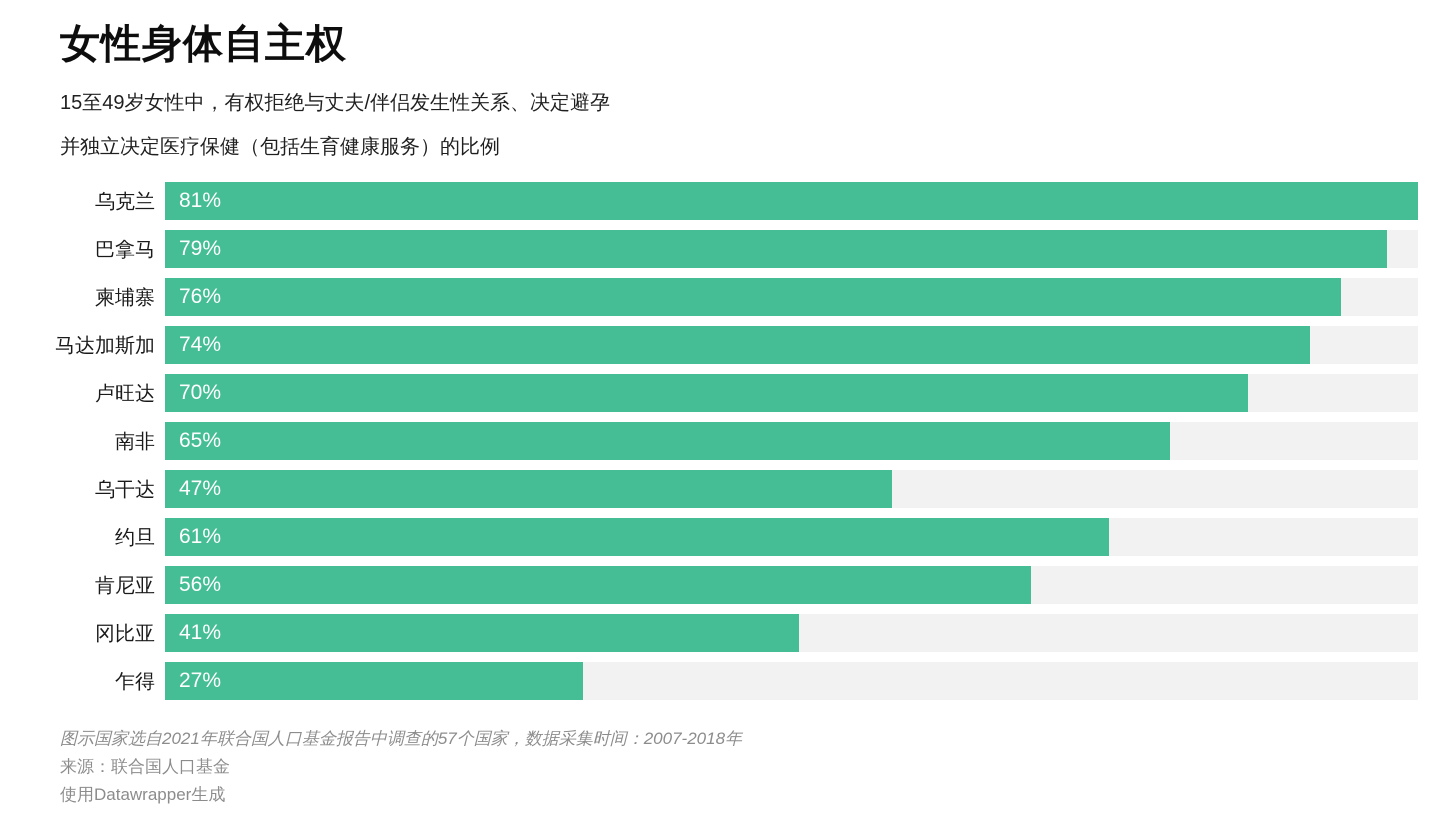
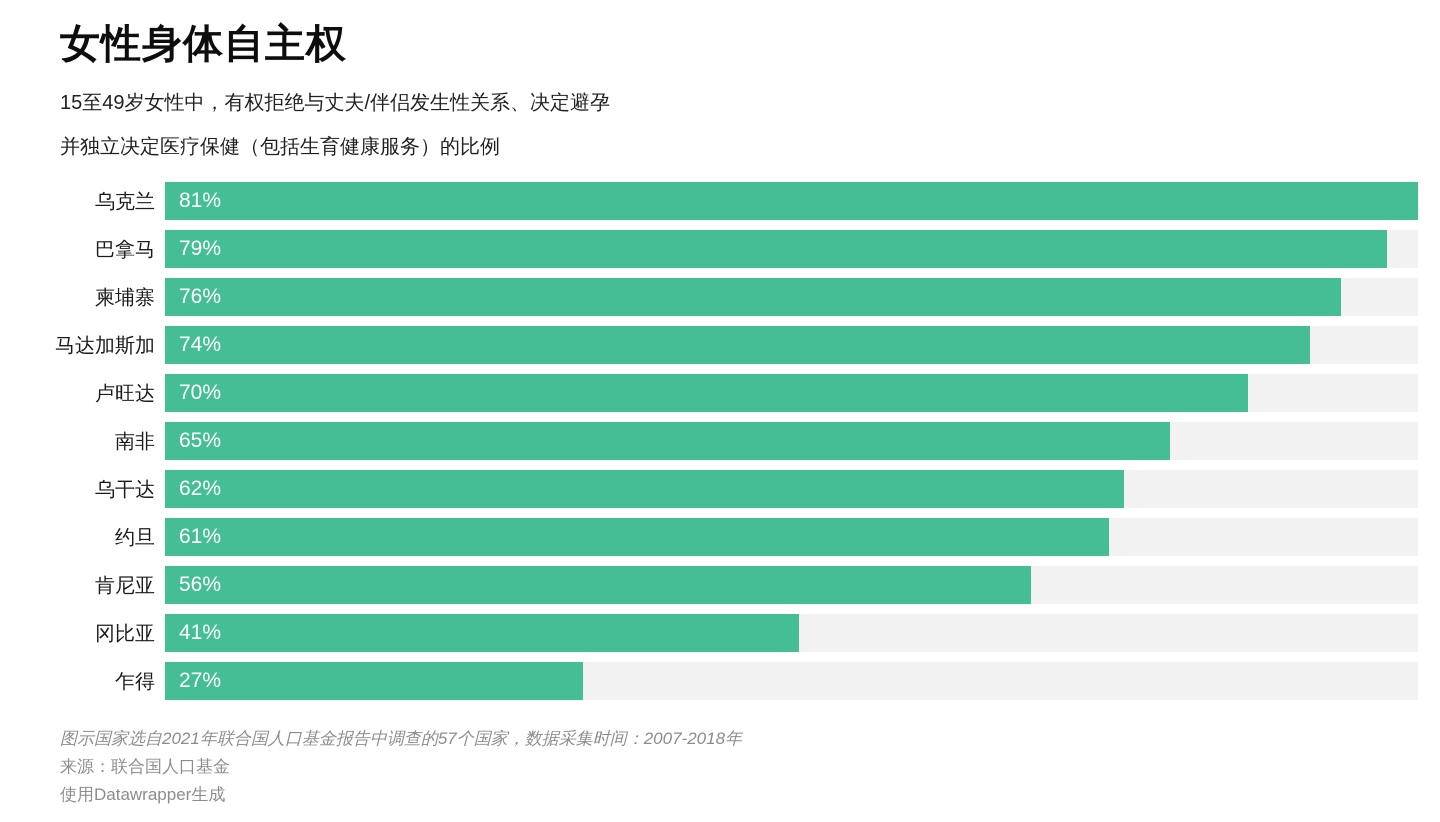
乌干达: 47% -> 62%
